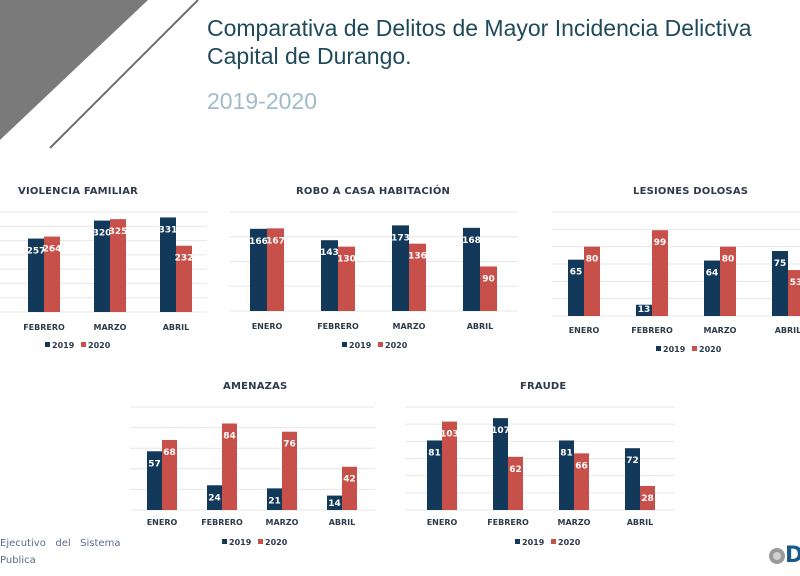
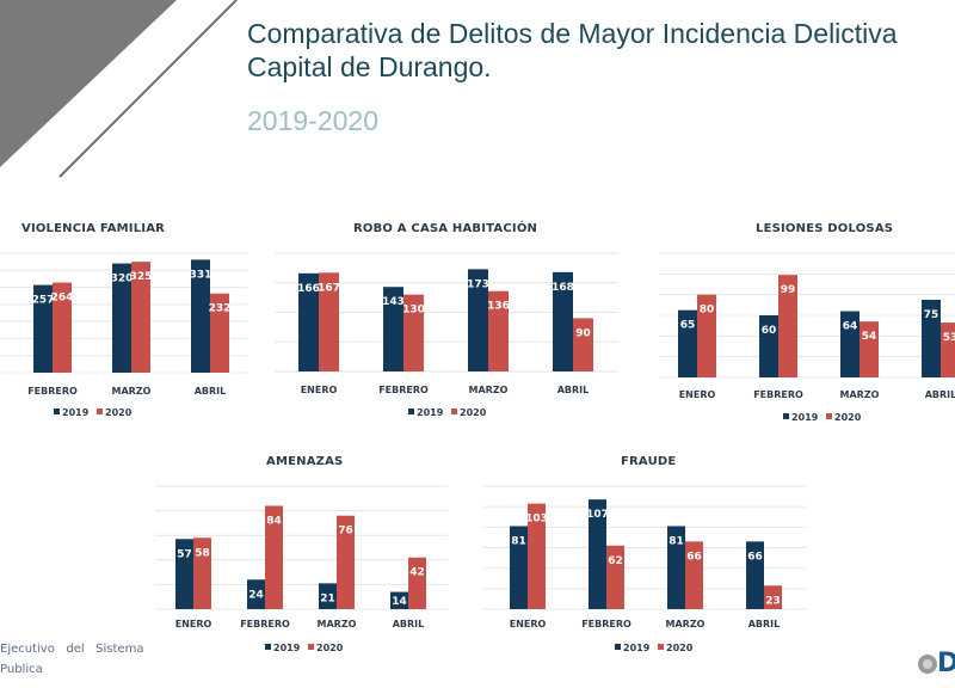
LESIONES DOLOSAS/2019/FEBRERO: 13 -> 60
LESIONES DOLOSAS/2020/MARZO: 80 -> 54
AMENAZAS/2020/ENERO: 68 -> 58
FRAUDE/2019/ABRIL: 72 -> 66
FRAUDE/2020/ABRIL: 28 -> 23
